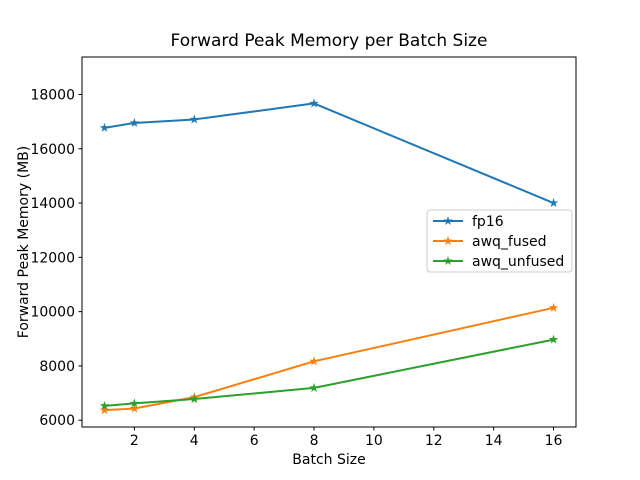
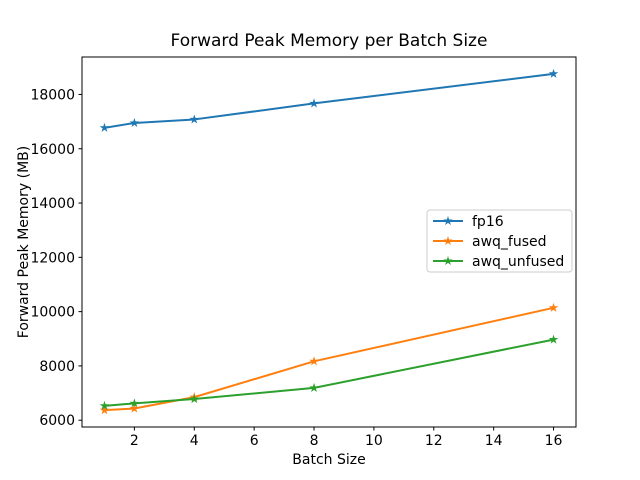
fp16/16: 14000 -> 18800
